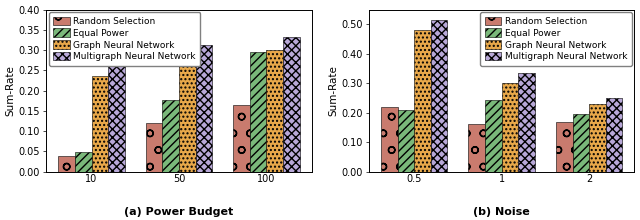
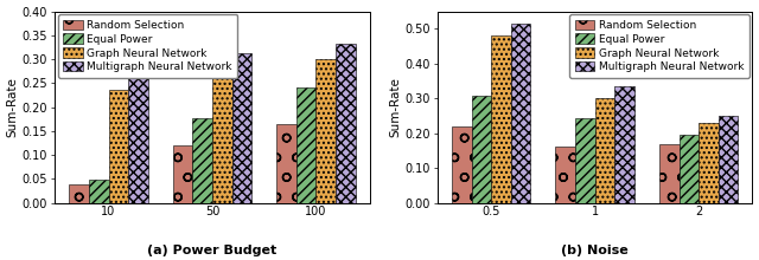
Equal Power/100: 0.295 -> 0.242
Equal Power/0.5: 0.210 -> 0.308
